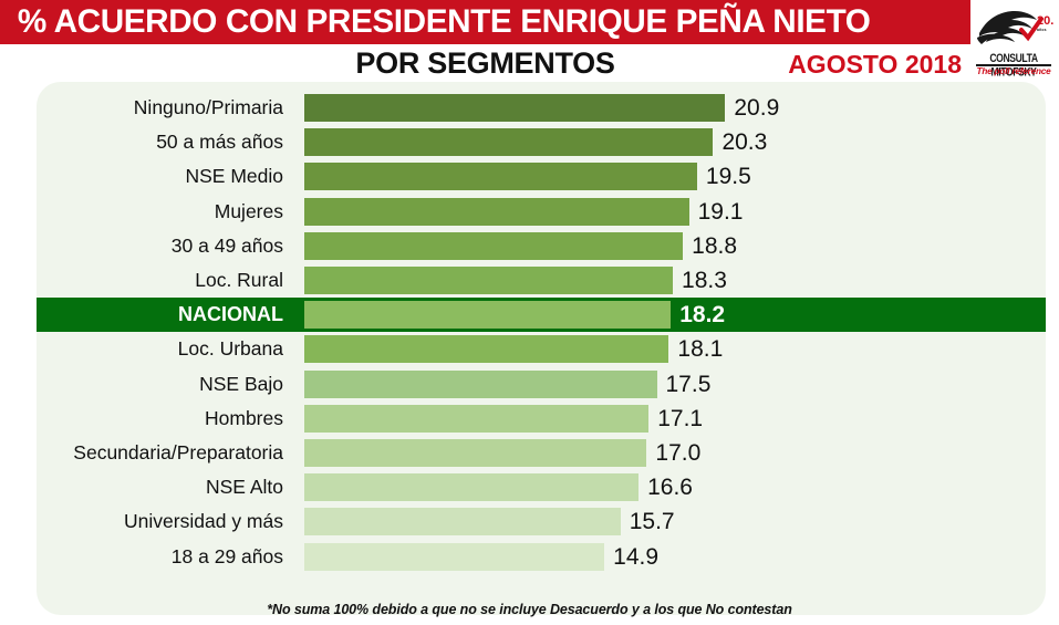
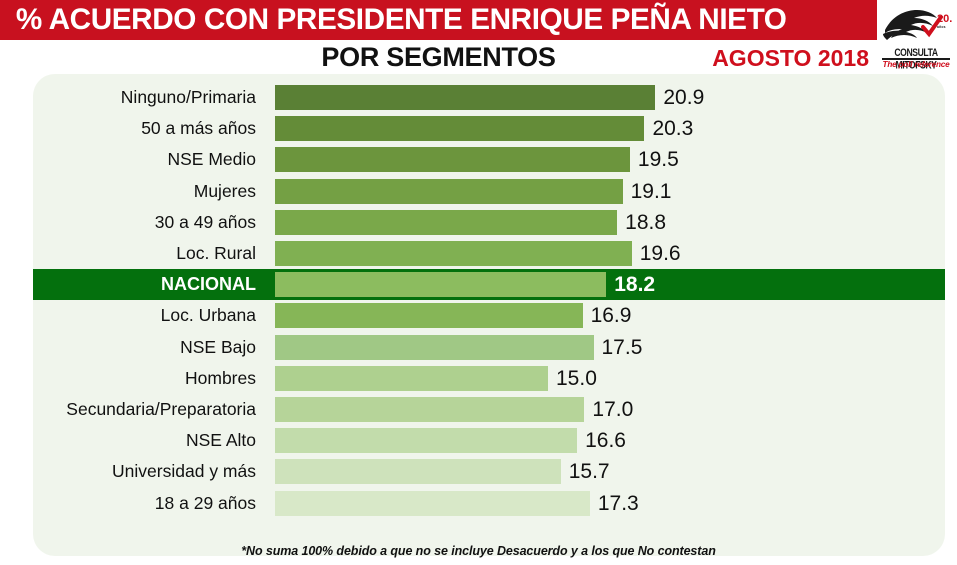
Loc. Rural: 18.3 -> 19.6
Loc. Urbana: 18.1 -> 16.9
Hombres: 17.1 -> 15.0
18 a 29 años: 14.9 -> 17.3
